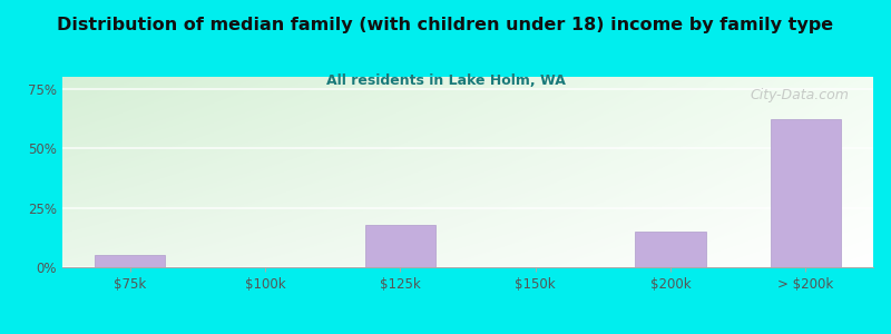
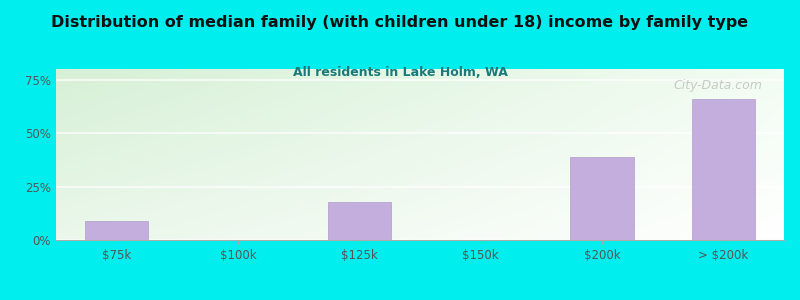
$75k: 5% -> 9%
$200k: 15% -> 39%
> $200k: 62% -> 66%
